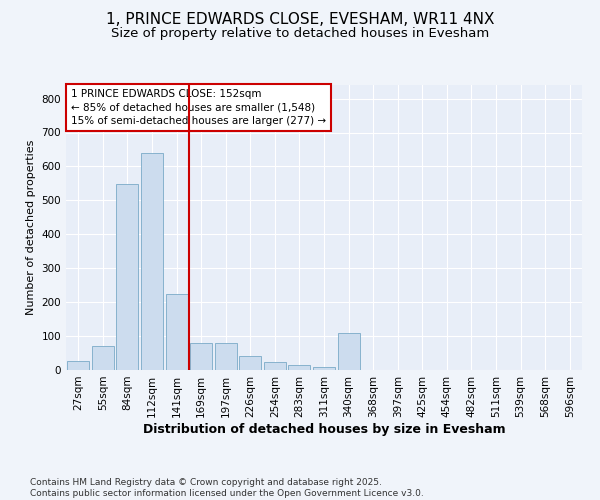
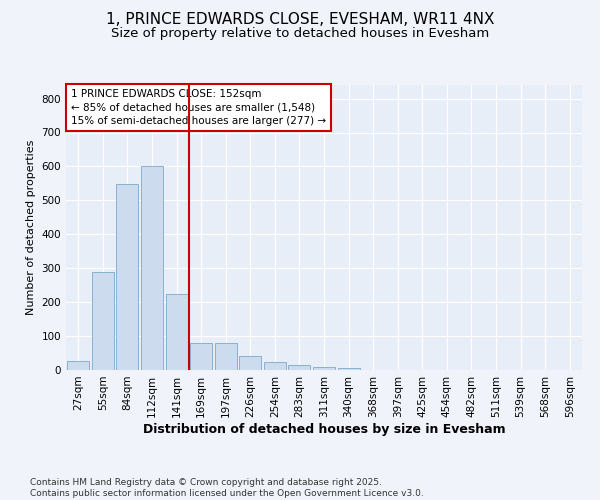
55sqm: 70 -> 290
112sqm: 640 -> 600
340sqm: 110 -> 5
